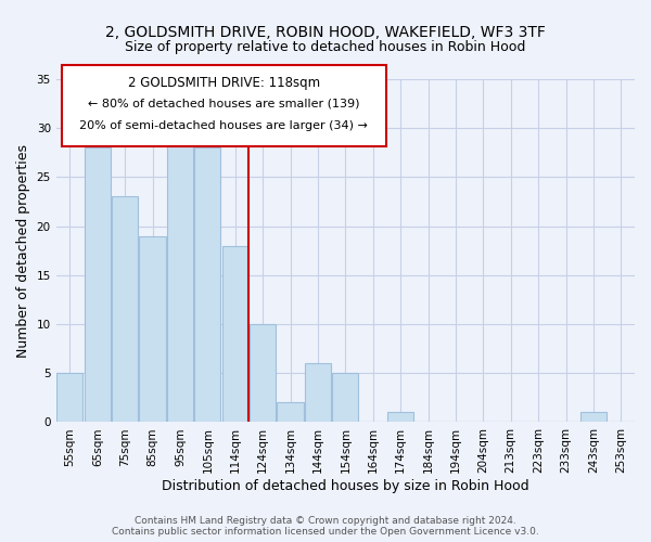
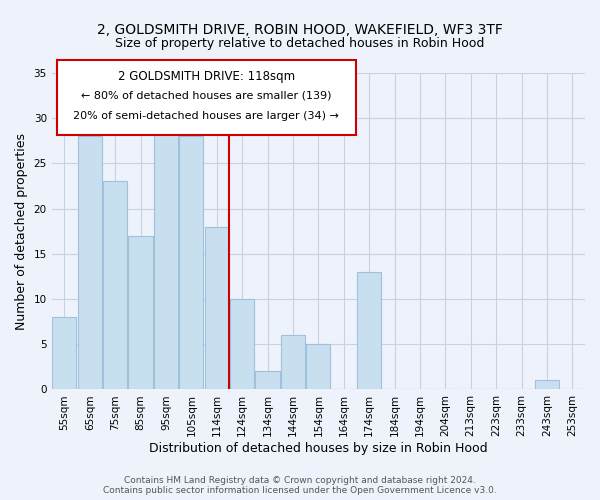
55sqm: 5 -> 8
85sqm: 19 -> 17
174sqm: 1 -> 13
